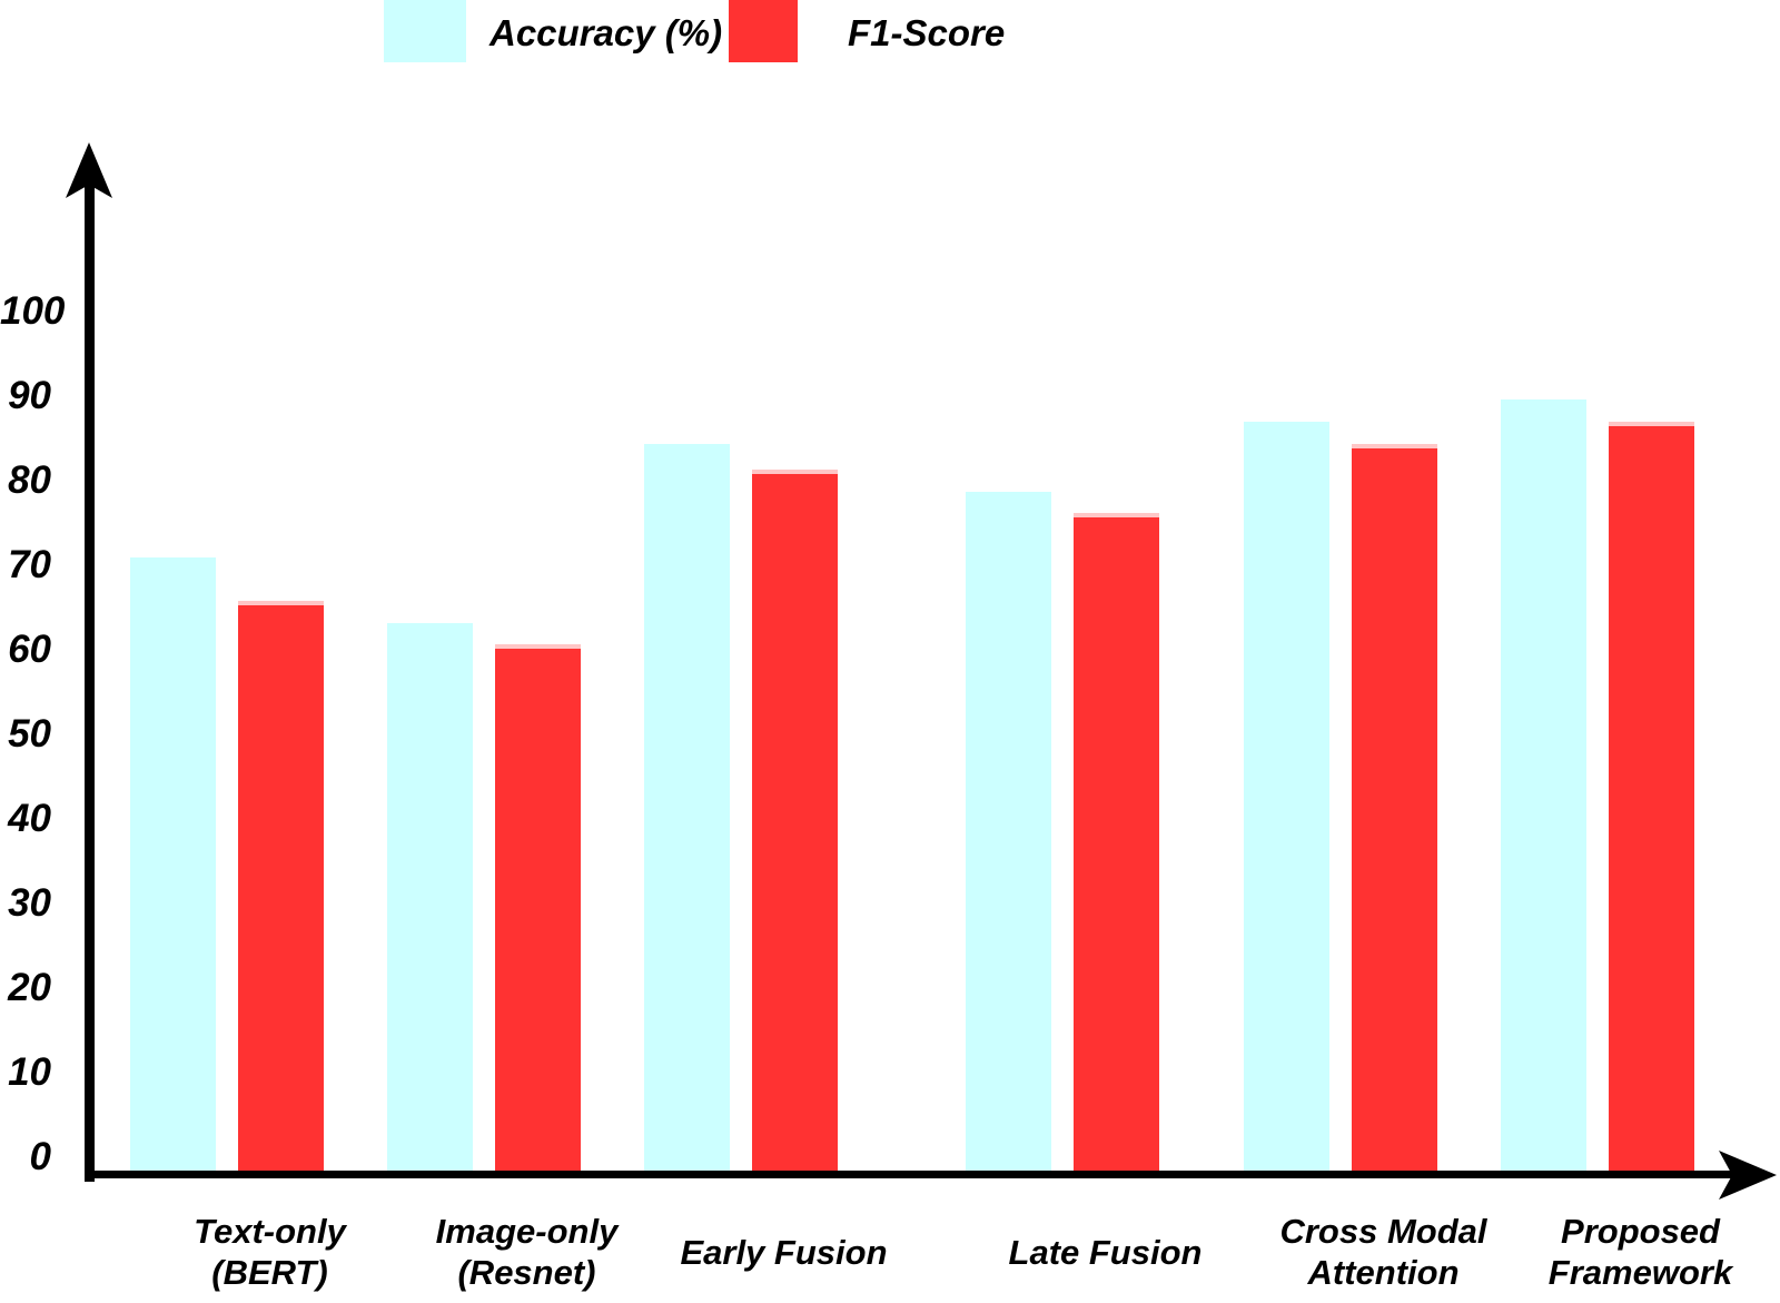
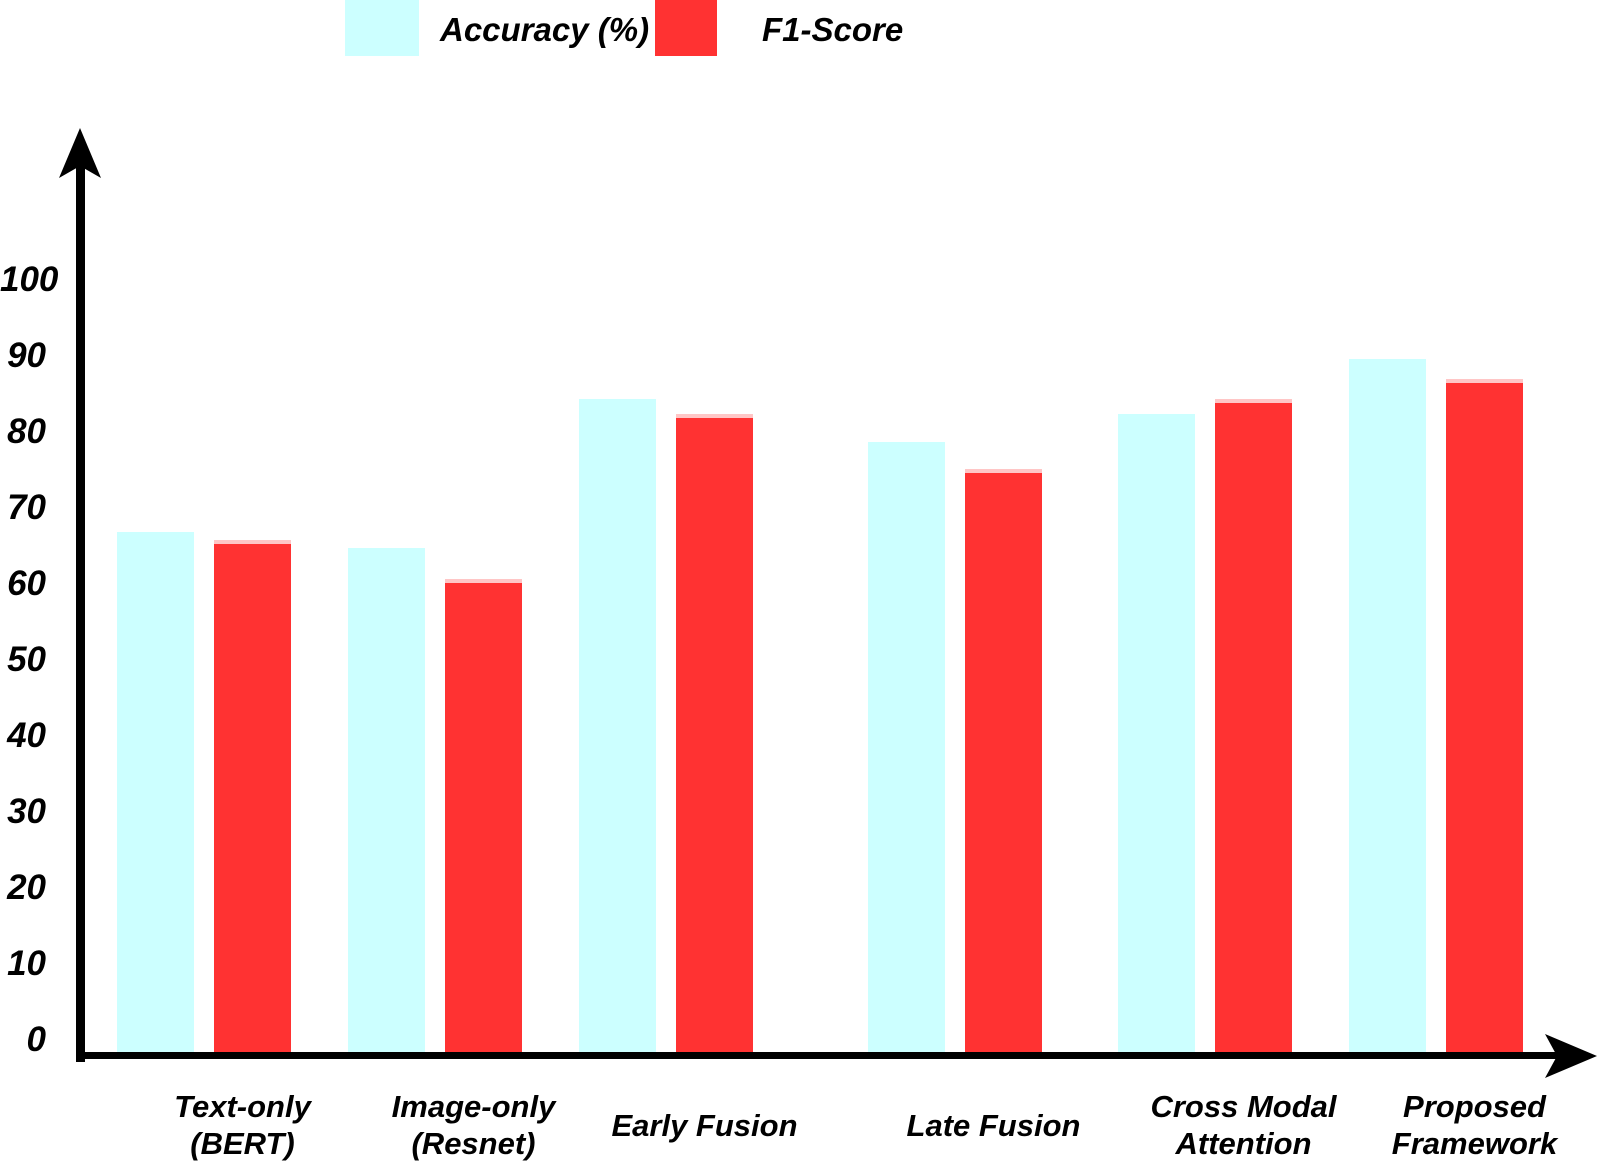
Accuracy (%)/Text-only (BERT): 71 -> 67
Accuracy (%)/Image-only (Resnet): 64 -> 65
F1-Score/Early Fusion: 81 -> 82
F1-Score/Late Fusion: 76 -> 75
Accuracy (%)/Cross Modal Attention: 86 -> 82
